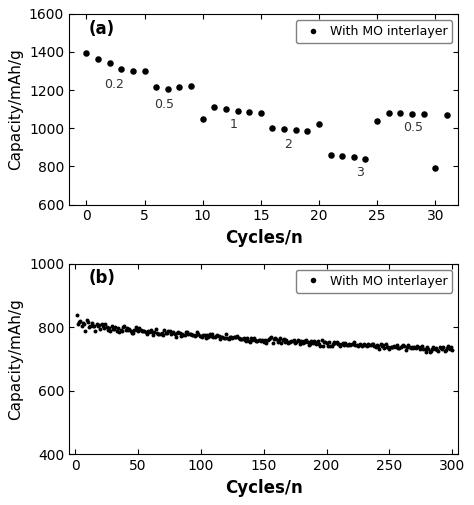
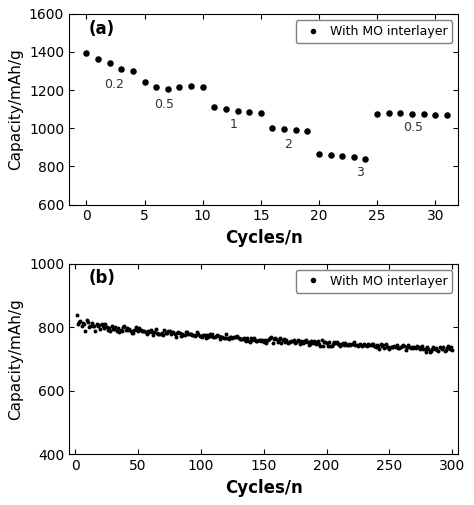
5: 1300 -> 1240
10: 1050 -> 1220
20: 1020 -> 860
25: 1040 -> 1080
30: 790 -> 1070
